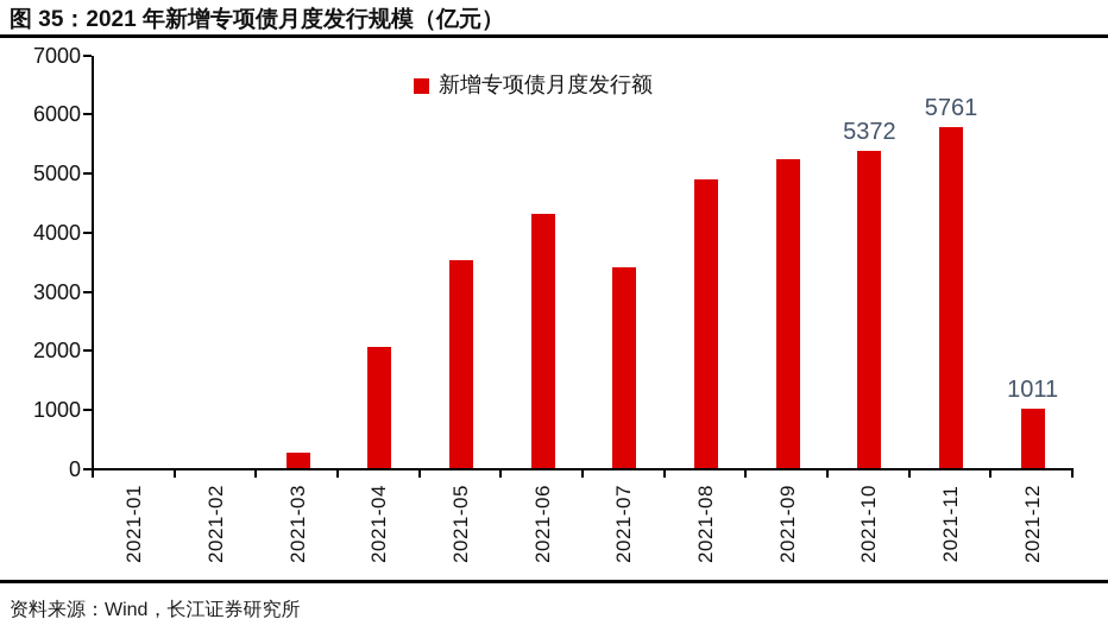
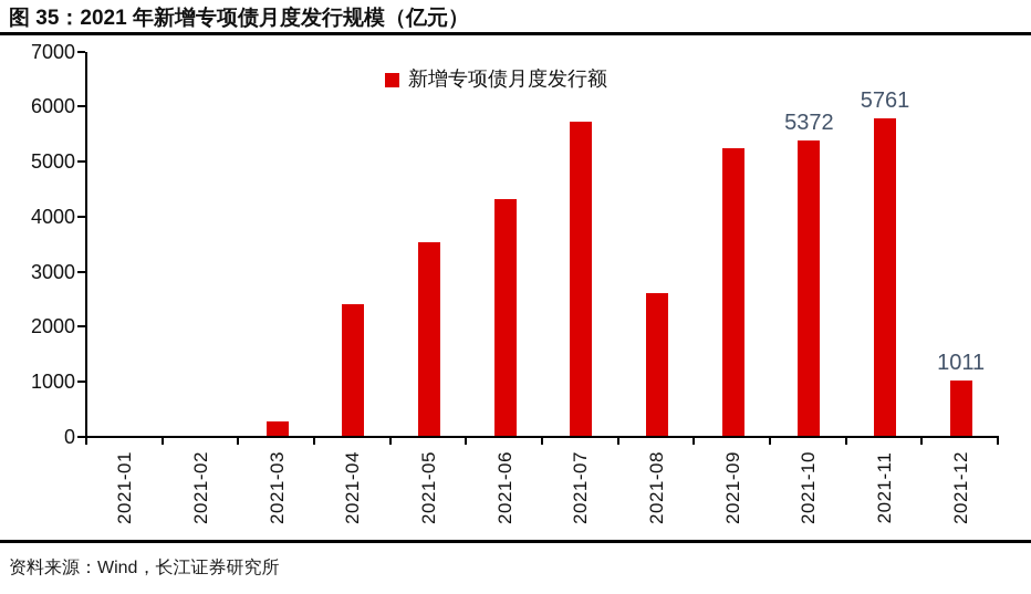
2021-04: 2100 -> 2400
2021-07: 3400 -> 5700
2021-08: 4900 -> 2600
